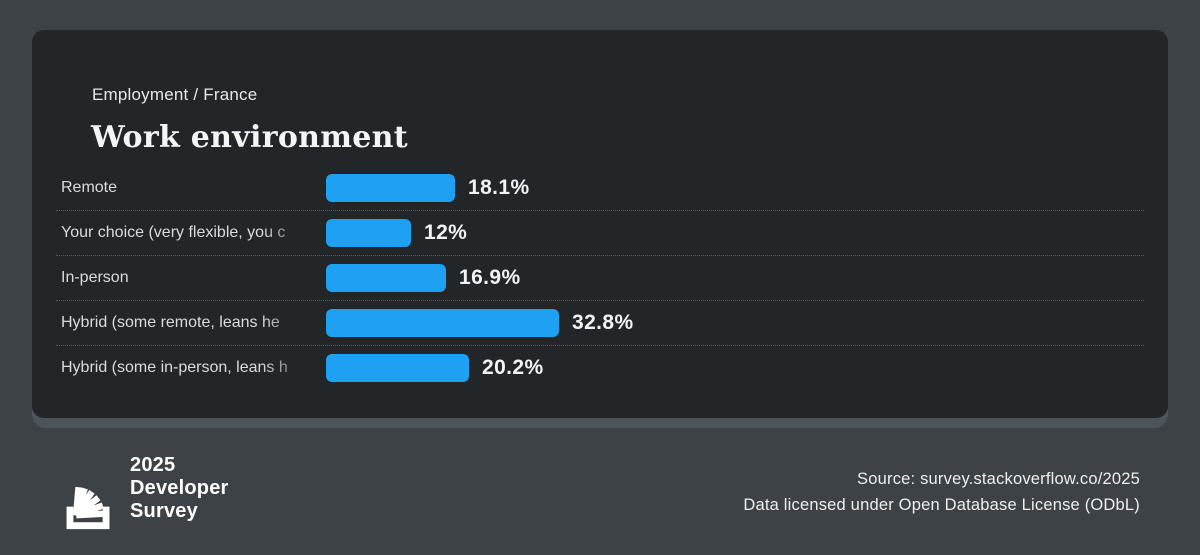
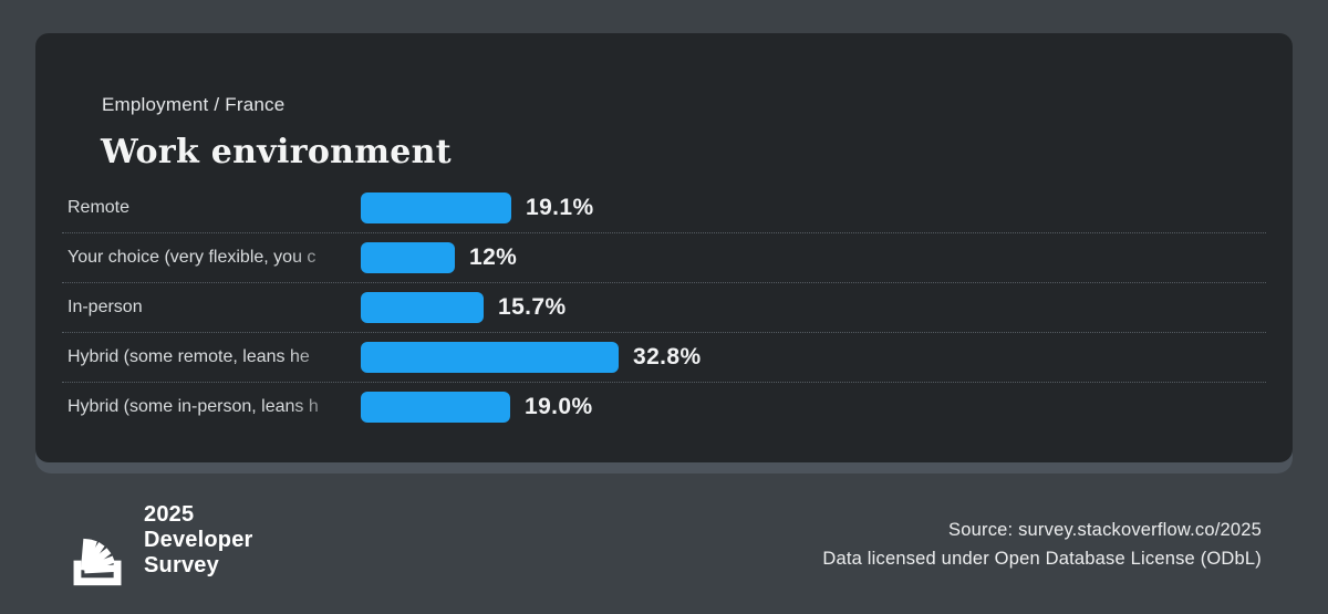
Remote: 18.1% -> 19.1%
In-person: 16.9% -> 15.7%
Hybrid (some in-person, leans h: 20.2% -> 19.0%
